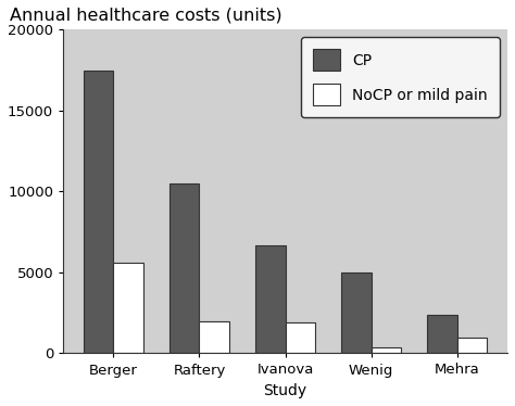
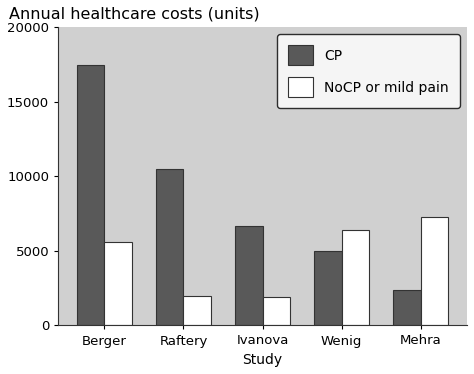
NoCP or mild pain/Wenig: 400 -> 6400
NoCP or mild pain/Mehra: 1000 -> 7300
